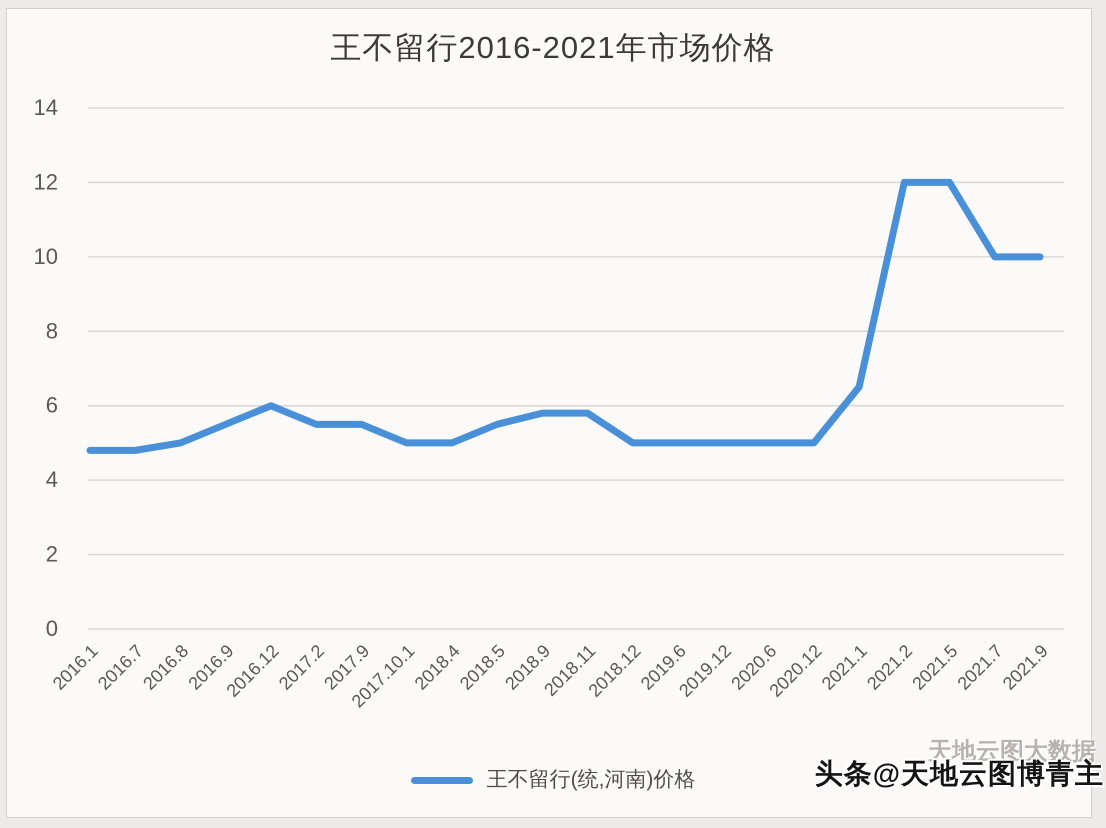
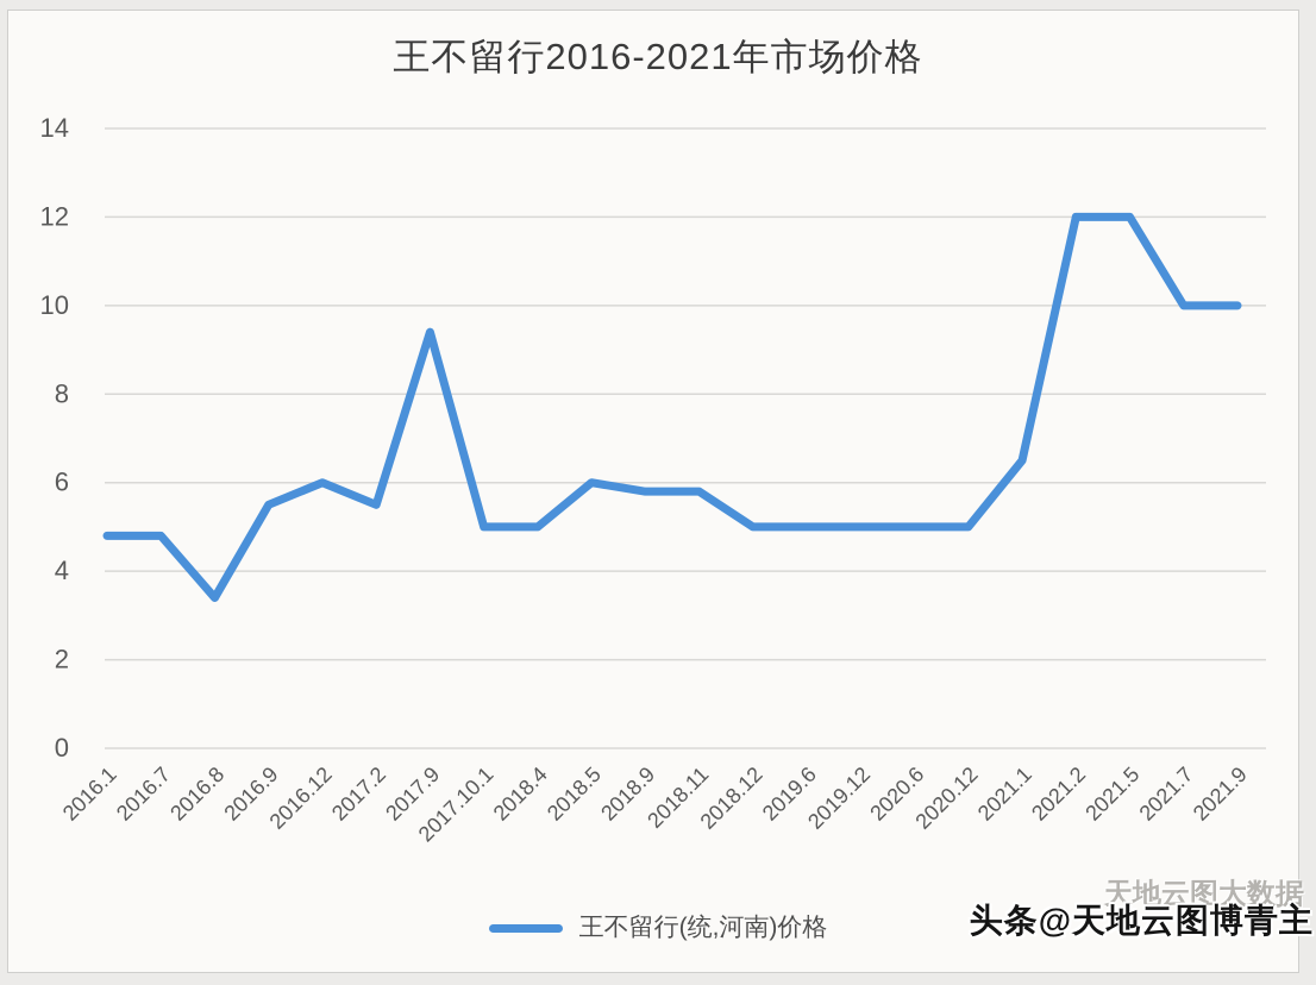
2016.8: 5.0 -> 3.4
2017.9: 5.5 -> 9.4
2018.5: 5.5 -> 6.0
